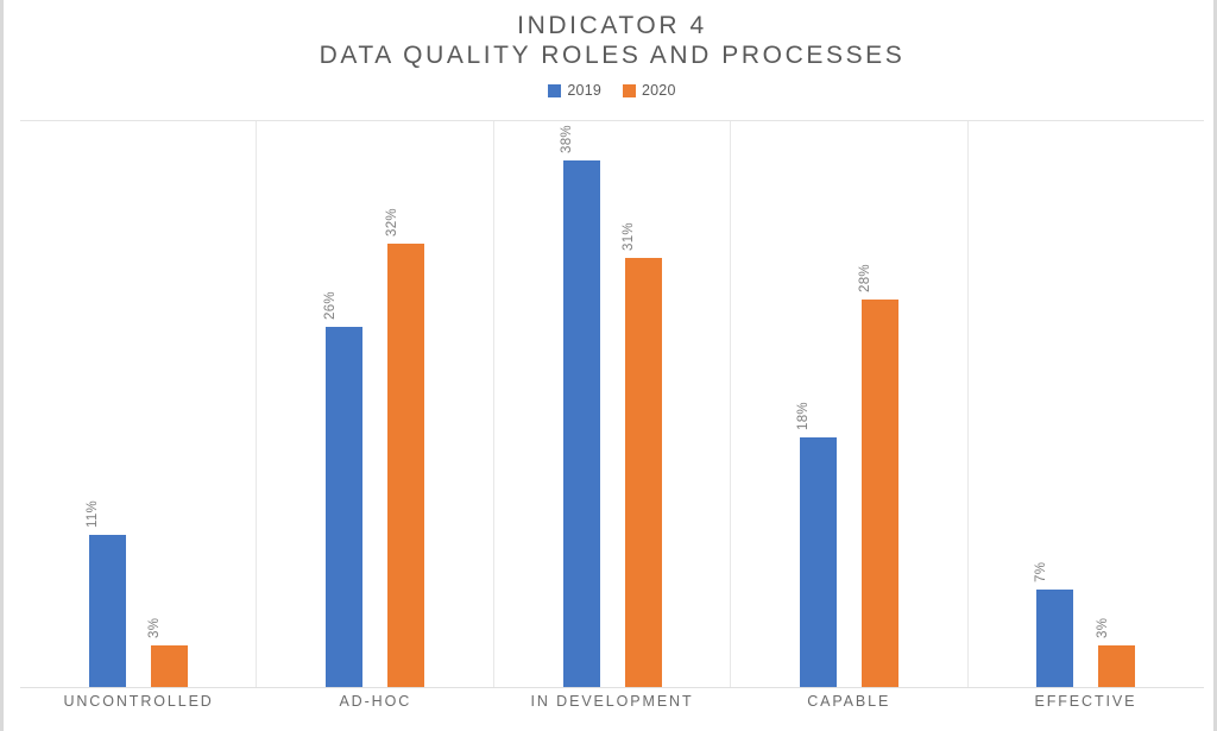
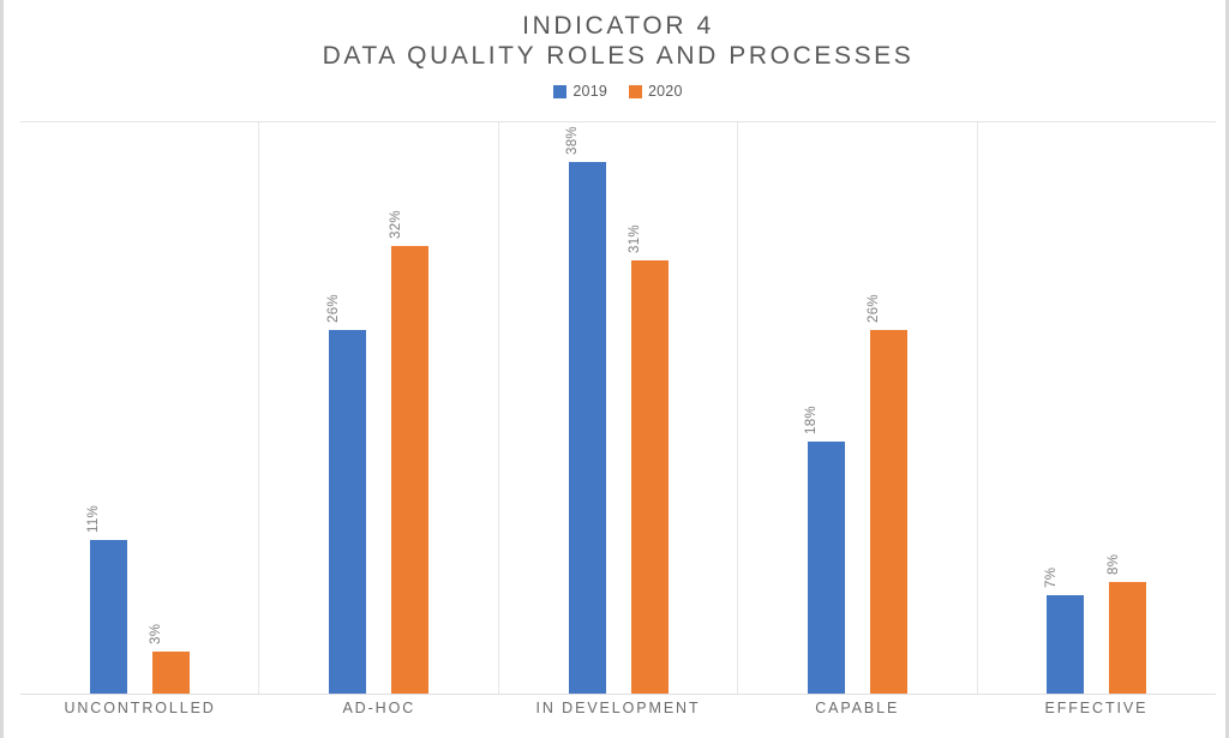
2020/CAPABLE: 28% -> 26%
2020/EFFECTIVE: 3% -> 8%
